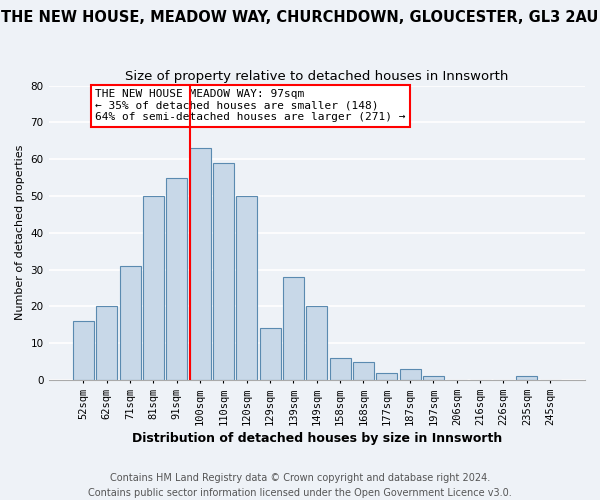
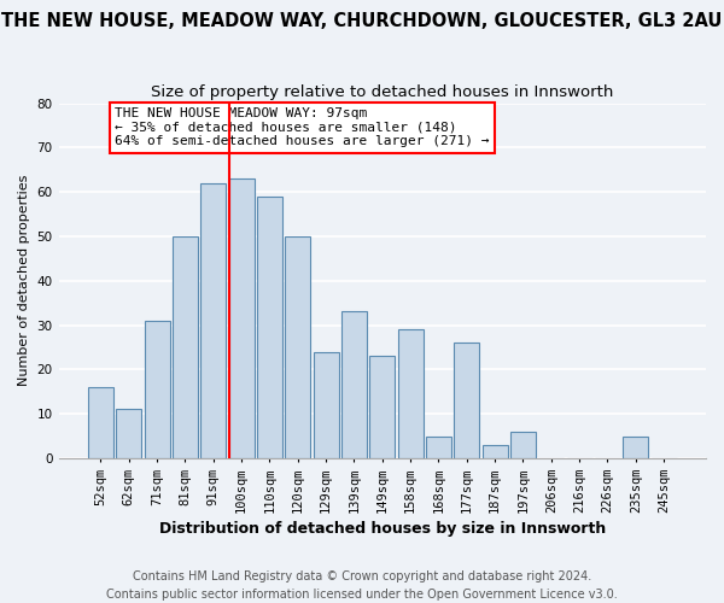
62sqm: 20 -> 11
91sqm: 55 -> 62
129sqm: 14 -> 24
139sqm: 28 -> 33
149sqm: 20 -> 23
158sqm: 6 -> 29
177sqm: 2 -> 26
197sqm: 1 -> 6
235sqm: 1 -> 5
